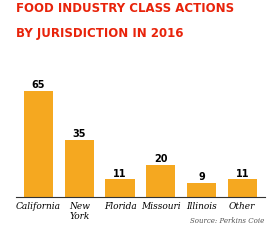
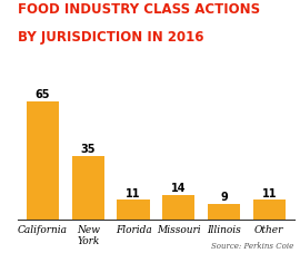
Missouri: 20 -> 14
